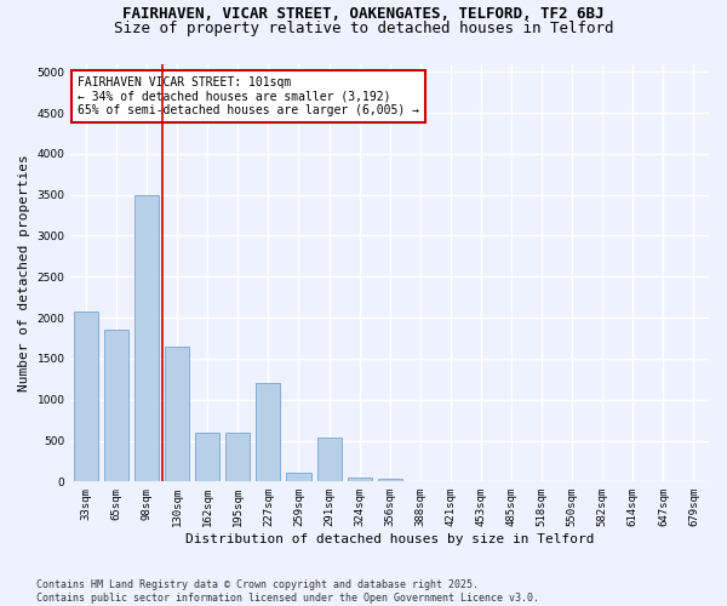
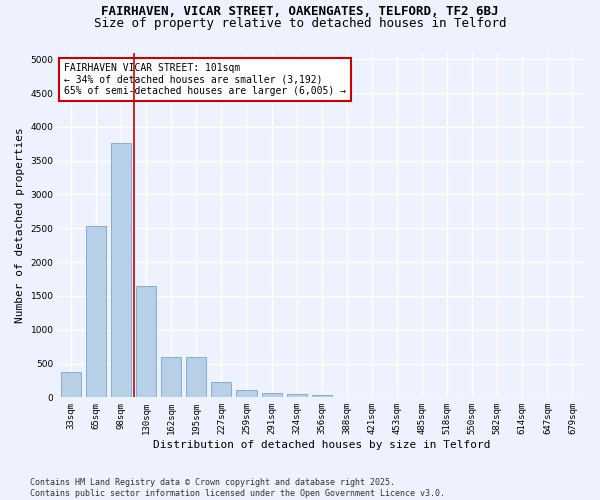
33sqm: 2080 -> 370
65sqm: 1860 -> 2530
98sqm: 3500 -> 3760
227sqm: 1200 -> 220
291sqm: 540 -> 60
